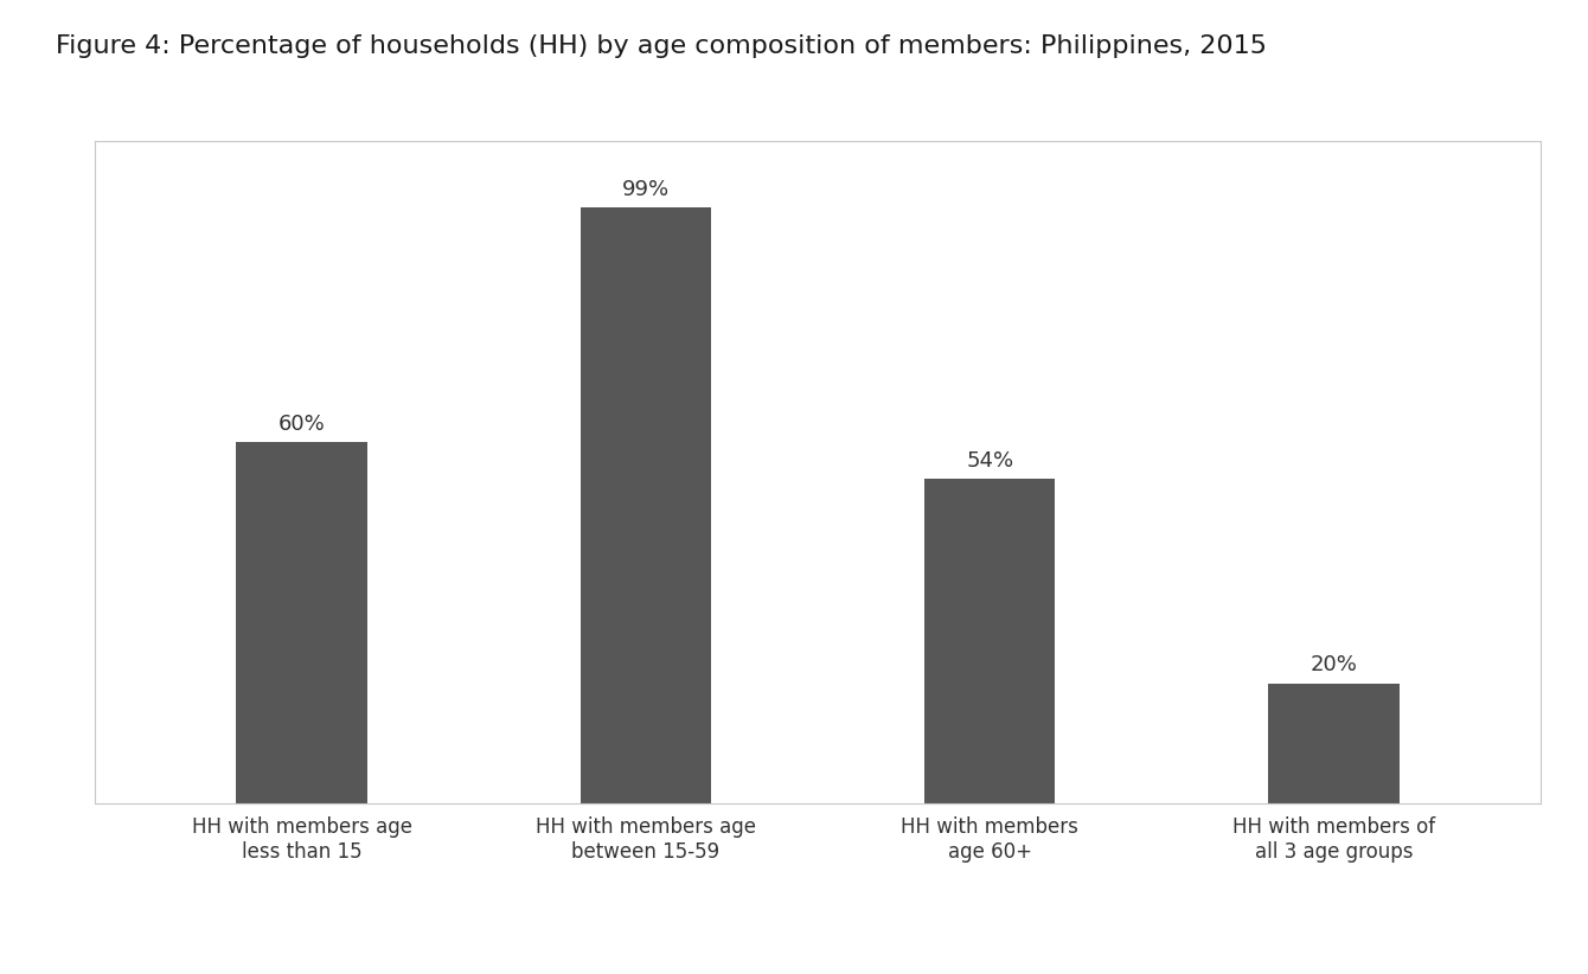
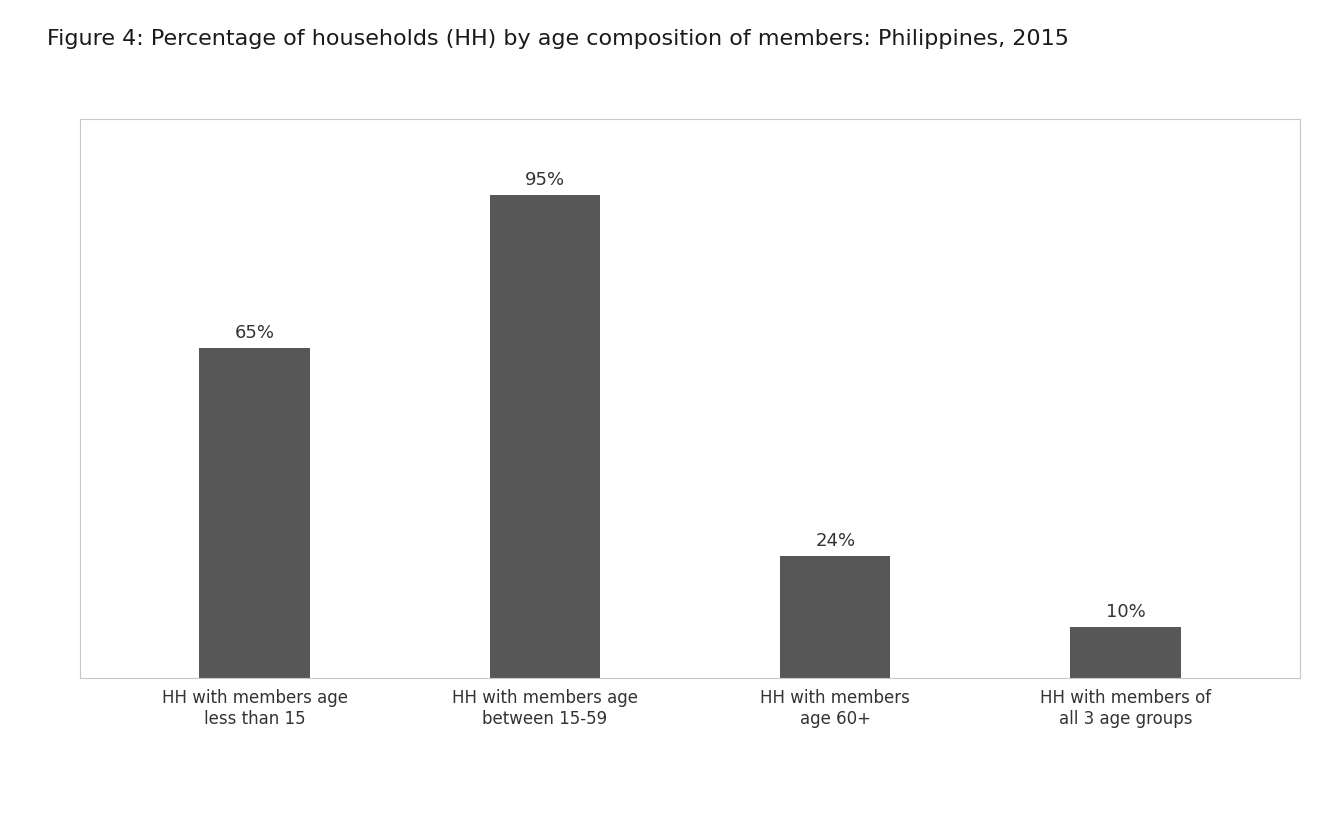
HH with members age less than 15: 60% -> 65%
HH with members age between 15-59: 99% -> 95%
HH with members age 60+: 54% -> 24%
HH with members of all 3 age groups: 20% -> 10%
